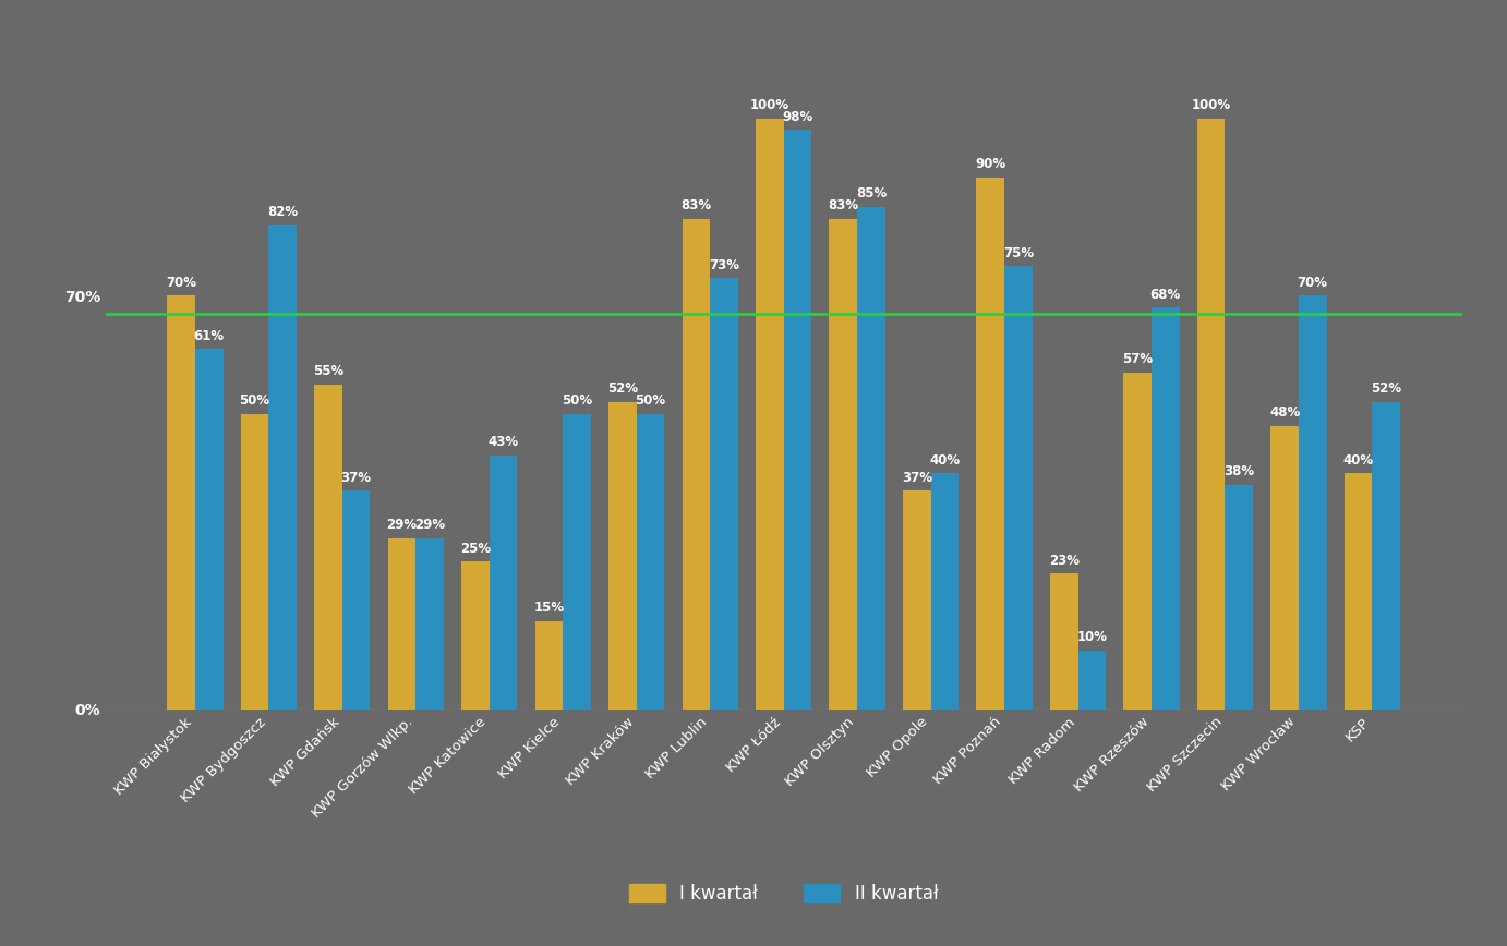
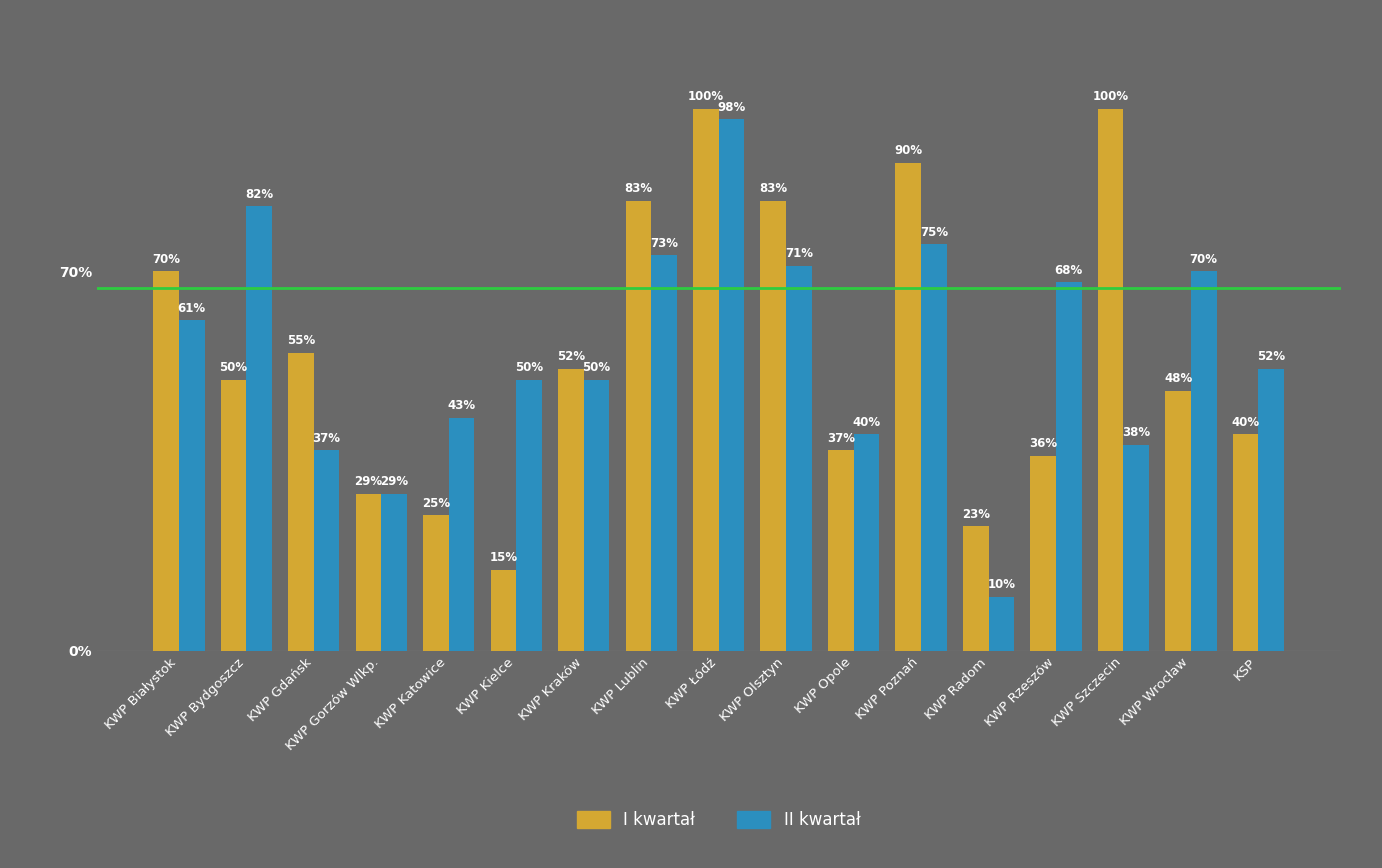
II kwartał/KWP Olsztyn: 85% -> 71%
I kwartał/KWP Rzeszów: 57% -> 36%
